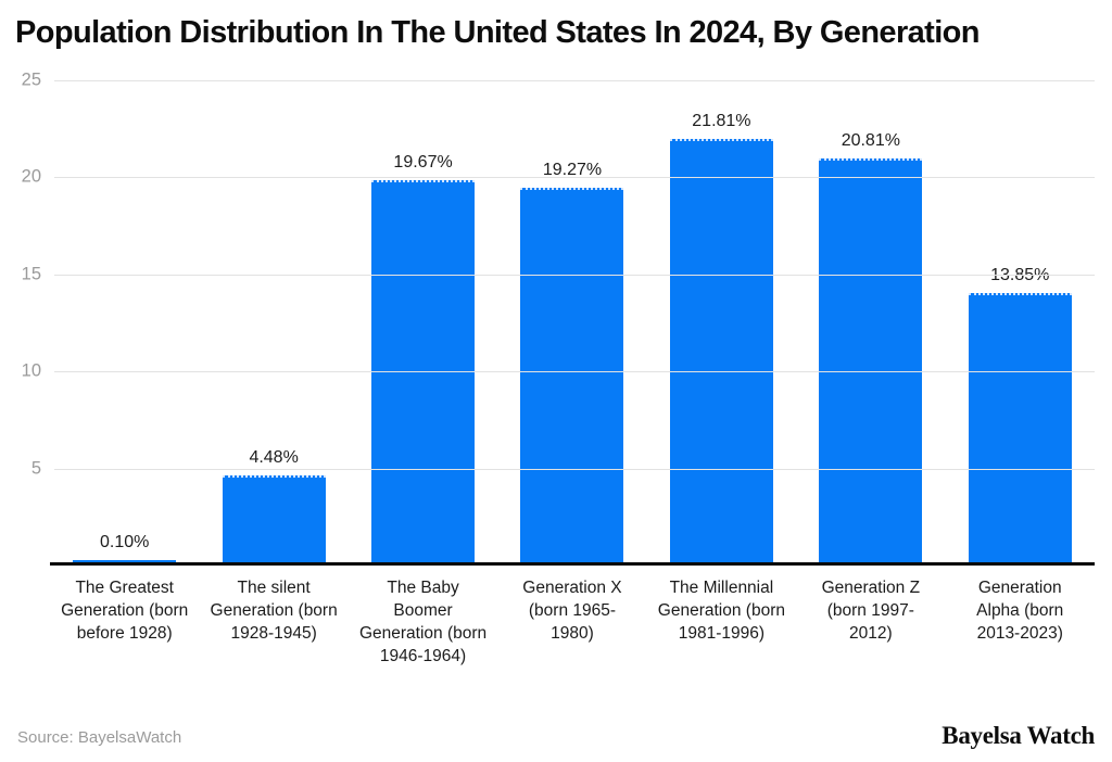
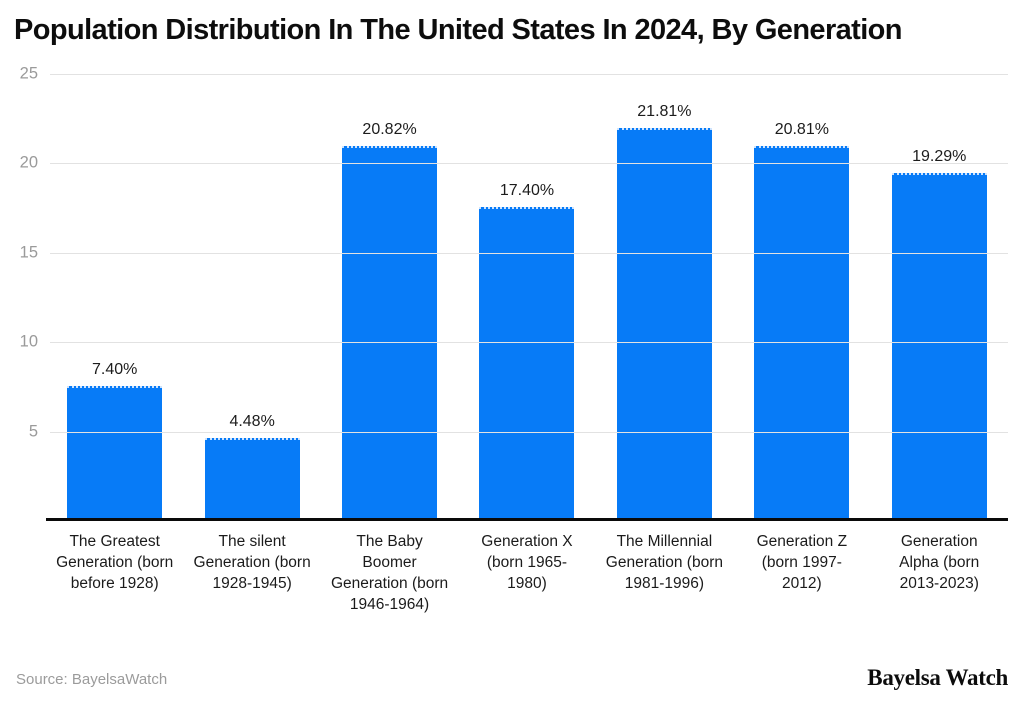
The Greatest Generation (born before 1928): 0.10% -> 7.40%
The Baby Boomer Generation (born 1946-1964): 19.67% -> 20.82%
Generation X (born 1965-1980): 19.27% -> 17.40%
Generation Alpha (born 2013-2023): 13.85% -> 19.29%
